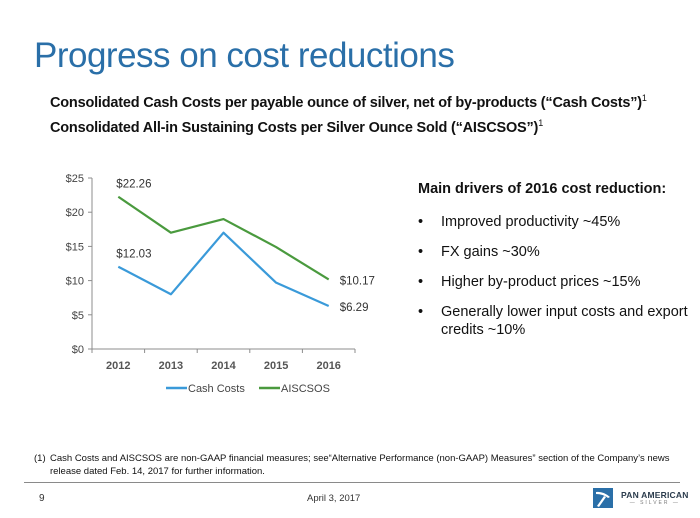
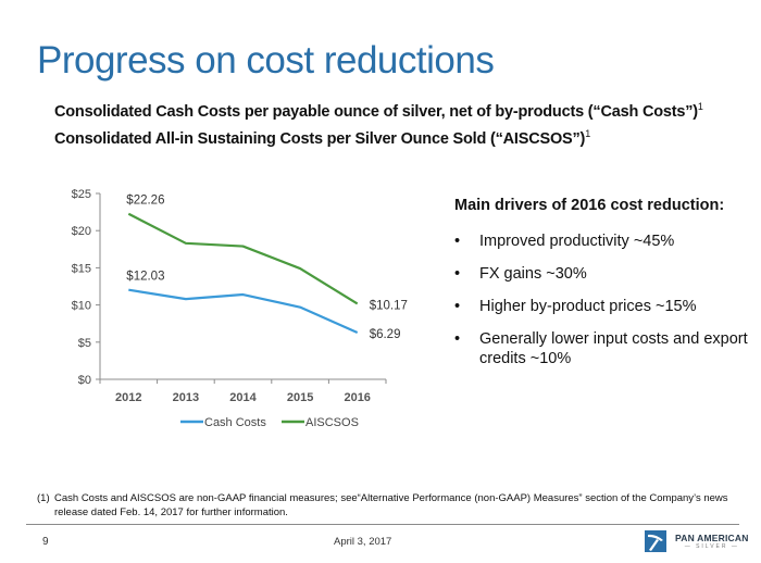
Cash Costs/2013: $8 -> $11
AISCSOS/2013: $17 -> $18
Cash Costs/2014: $17 -> $11
AISCSOS/2014: $19 -> $18
